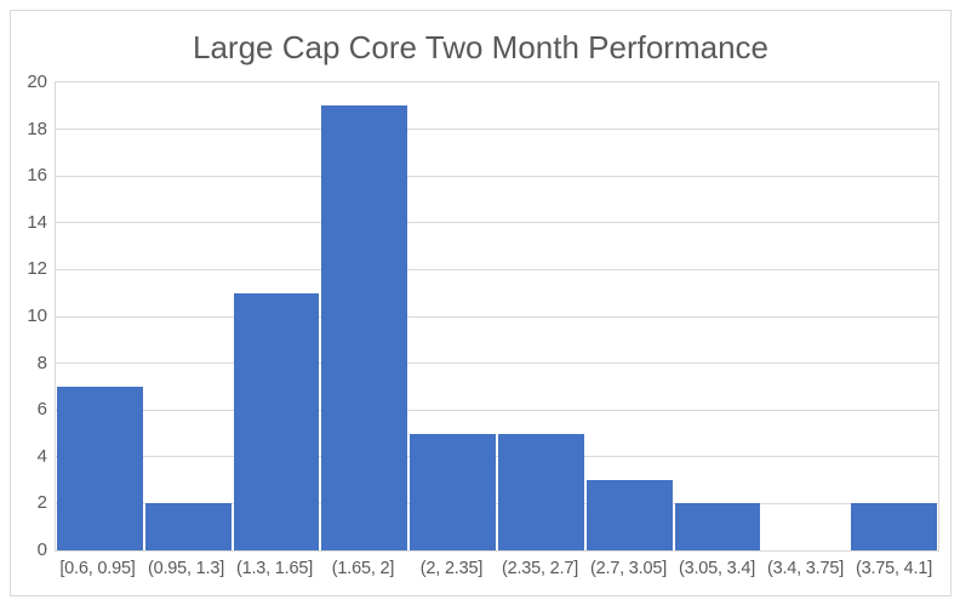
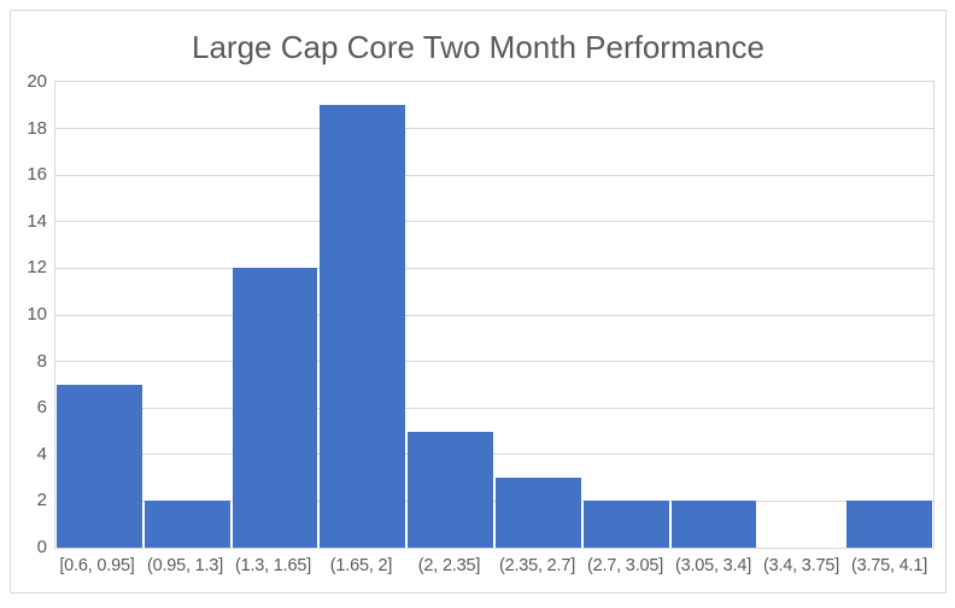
(1.3, 1.65]: 11 -> 12
(2.35, 2.7]: 5 -> 3
(2.7, 3.05]: 3 -> 2
